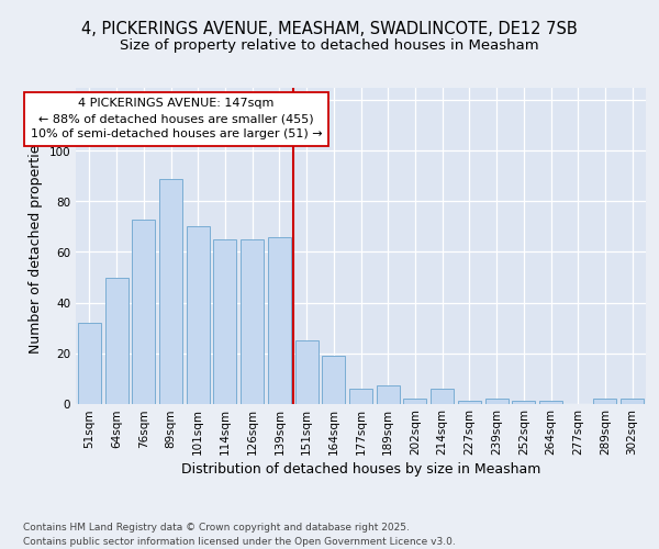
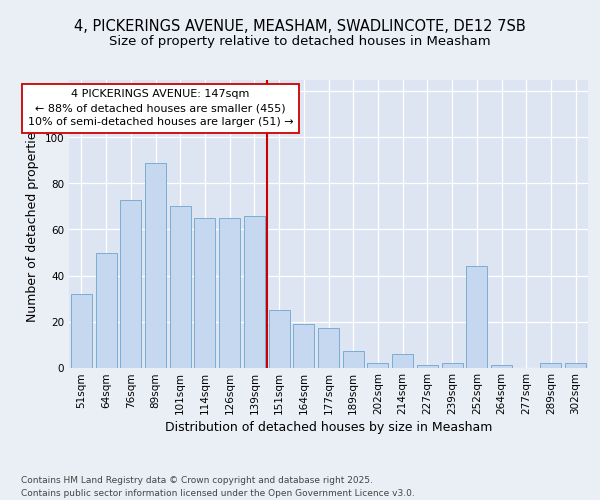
177sqm: 6 -> 17
252sqm: 1 -> 44
